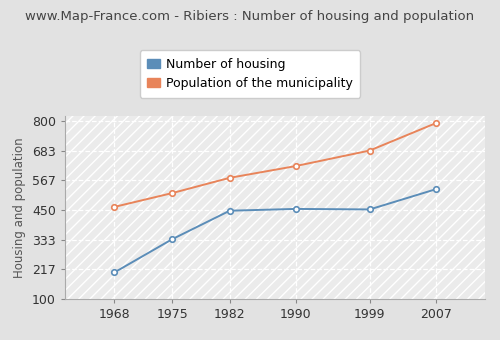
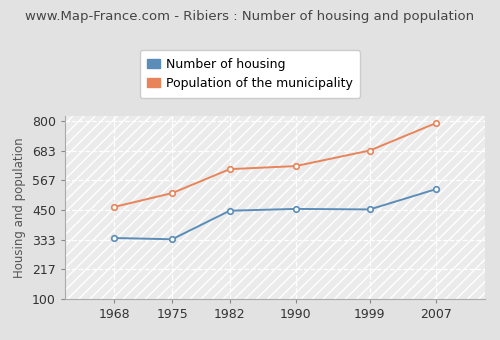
Number of housing/1968: 205 -> 340
Population of the municipality/1982: 576 -> 610
